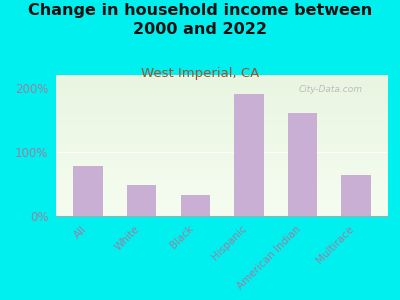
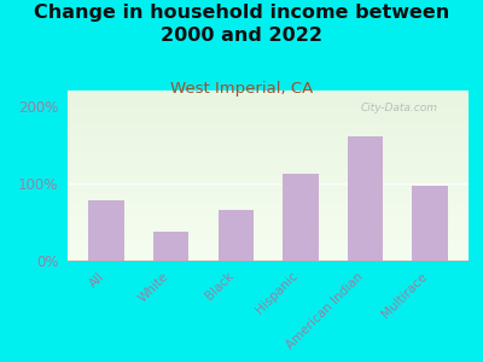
White: 48% -> 38%
Black: 32% -> 65%
Hispanic: 190% -> 113%
Multirace: 64% -> 96%
